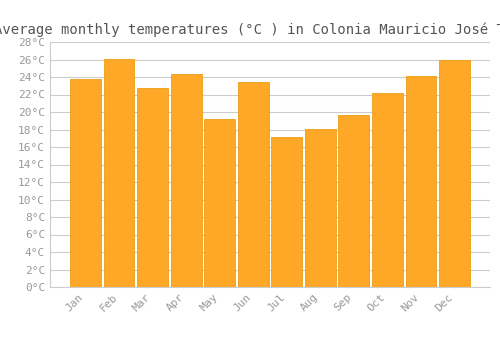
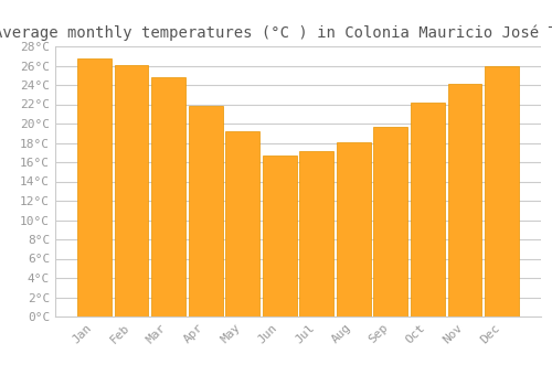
Jan: 23.8°C -> 26.7°C
Mar: 22.8°C -> 24.8°C
Apr: 24.4°C -> 21.8°C
Jun: 23.4°C -> 16.7°C
